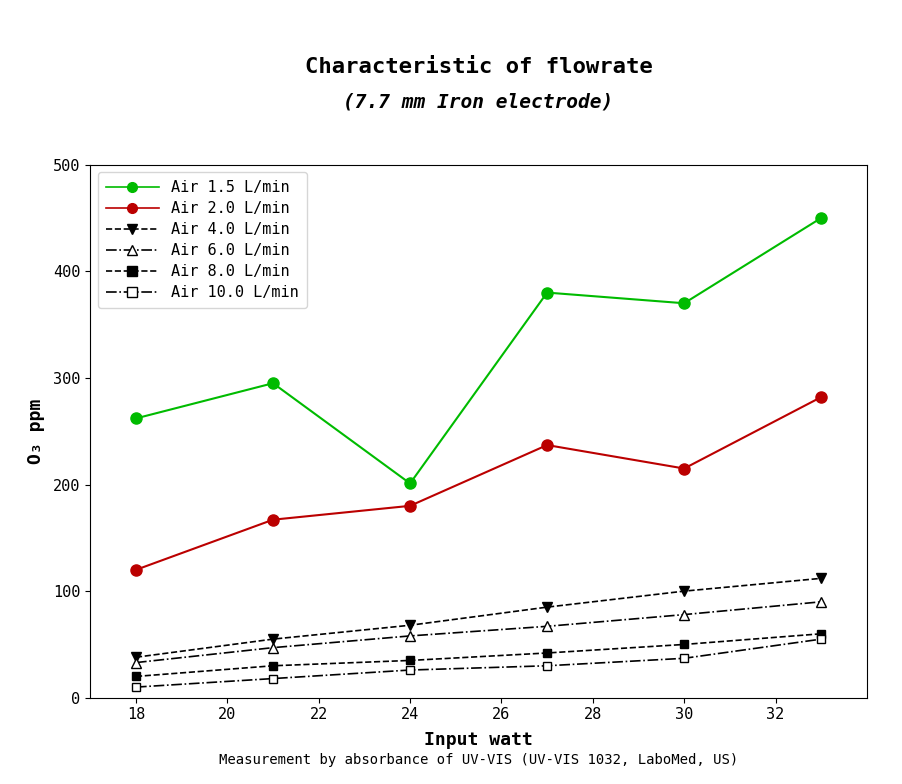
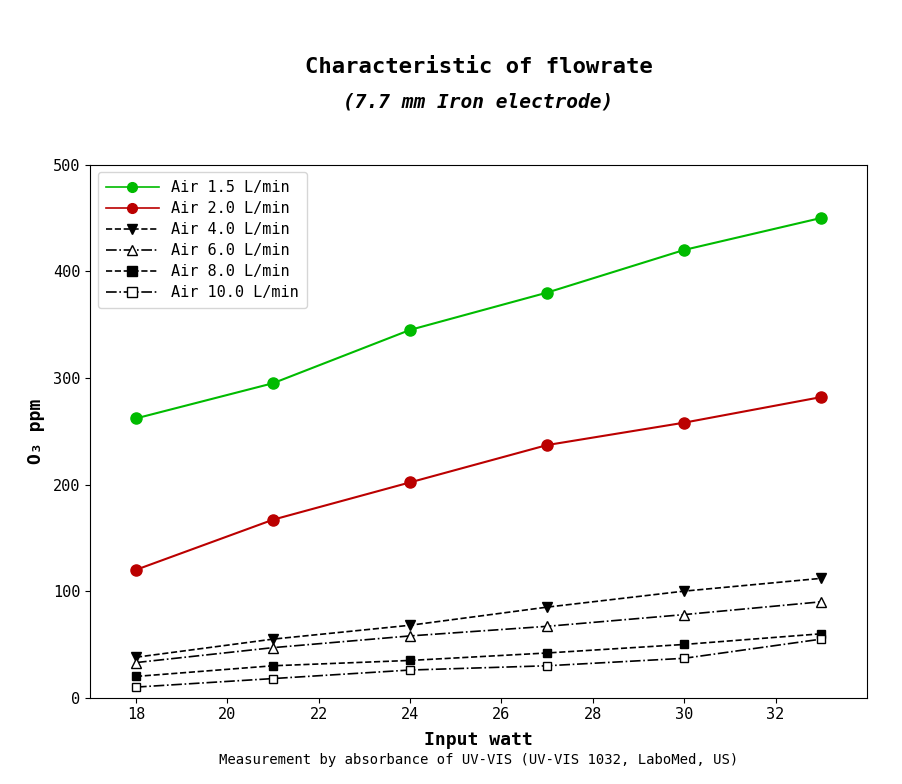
Air 1.5 L/min/24: 201 -> 345
Air 2.0 L/min/24: 180 -> 202
Air 1.5 L/min/30: 370 -> 420
Air 2.0 L/min/30: 215 -> 258
